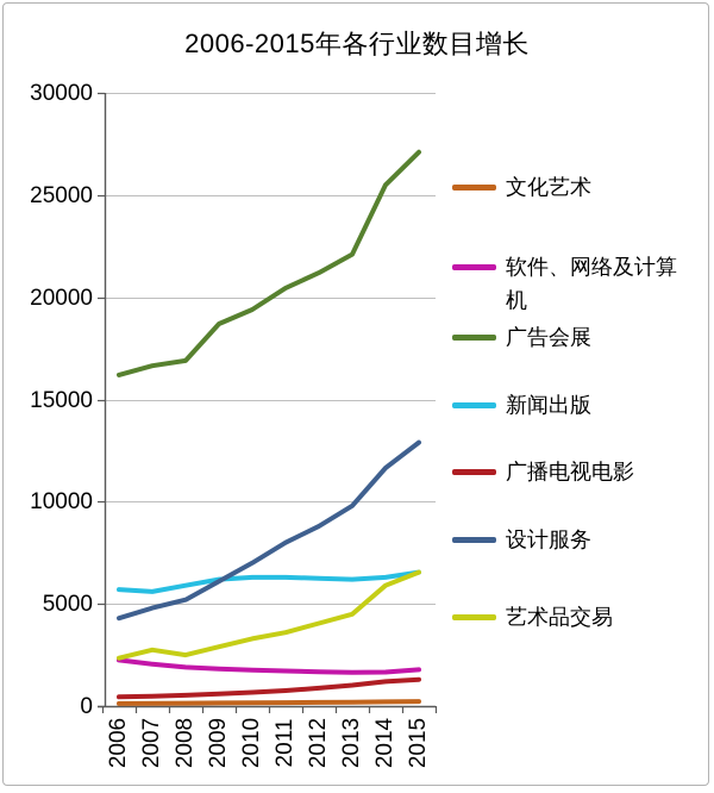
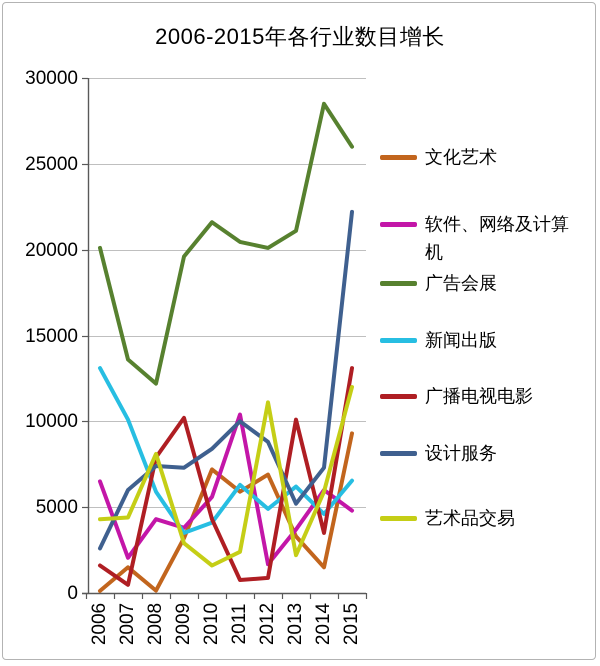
软件、网络及计算机/2006: 2200 -> 6500
广告会展/2006: 16200 -> 20100
新闻出版/2006: 5700 -> 13100
广播电视电影/2006: 400 -> 1600
设计服务/2006: 4300 -> 2600
艺术品交易/2006: 2400 -> 4300
文化艺术/2007: 100 -> 1500
广告会展/2007: 16600 -> 13600
新闻出版/2007: 5600 -> 10100
设计服务/2007: 4800 -> 6000
艺术品交易/2007: 2800 -> 4400
软件、网络及计算机/2008: 1900 -> 4300
广告会展/2008: 16900 -> 12200
广播电视电影/2008: 500 -> 7900
设计服务/2008: 5200 -> 7400
艺术品交易/2008: 2500 -> 8100
文化艺术/2009: 200 -> 3200
软件、网络及计算机/2009: 1800 -> 3800
广告会展/2009: 18700 -> 19600
新闻出版/2009: 6200 -> 3500
广播电视电影/2009: 600 -> 10200
设计服务/2009: 6100 -> 7300
文化艺术/2010: 200 -> 7200
软件、网络及计算机/2010: 1800 -> 5600
广告会展/2010: 19400 -> 21600
新闻出版/2010: 6300 -> 4100
广播电视电影/2010: 700 -> 4300
设计服务/2010: 7000 -> 8400
艺术品交易/2010: 3300 -> 1600
文化艺术/2011: 200 -> 5900
软件、网络及计算机/2011: 1700 -> 10400
设计服务/2011: 8000 -> 10000
艺术品交易/2011: 3600 -> 2400
文化艺术/2012: 200 -> 6900
广告会展/2012: 21200 -> 20100
新闻出版/2012: 6200 -> 4900
艺术品交易/2012: 4000 -> 11100
文化艺术/2013: 200 -> 3300
软件、网络及计算机/2013: 1600 -> 3700
广告会展/2013: 22100 -> 21100
广播电视电影/2013: 1000 -> 10100
设计服务/2013: 9800 -> 5200
艺术品交易/2013: 4500 -> 2200
文化艺术/2014: 200 -> 1500
软件、网络及计算机/2014: 1700 -> 6000
广告会展/2014: 25500 -> 28500
新闻出版/2014: 6300 -> 4600
广播电视电影/2014: 1200 -> 3500
设计服务/2014: 11600 -> 7300
文化艺术/2015: 200 -> 9300
软件、网络及计算机/2015: 1800 -> 4800
广告会展/2015: 27100 -> 26000
广播电视电影/2015: 1300 -> 13100
设计服务/2015: 12900 -> 22200
艺术品交易/2015: 6600 -> 12000
